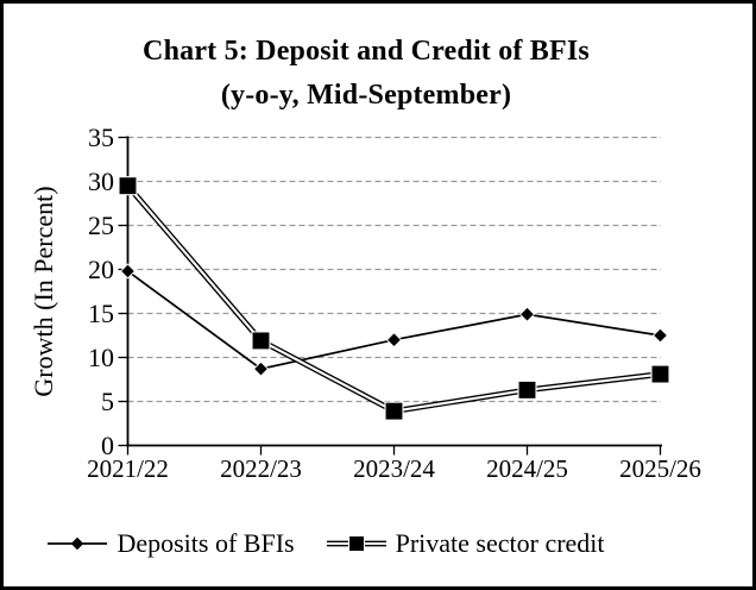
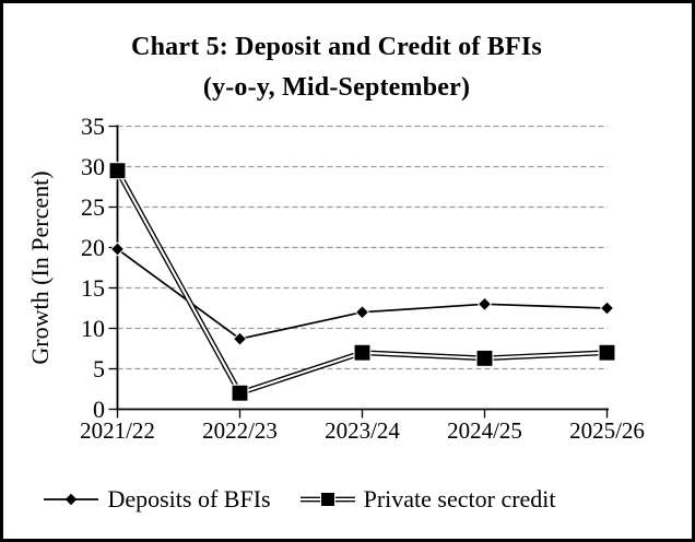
Private sector credit/2022/23: 12 -> 2
Private sector credit/2023/24: 4 -> 7
Deposits of BFIs/2024/25: 15 -> 13
Private sector credit/2025/26: 8 -> 7
